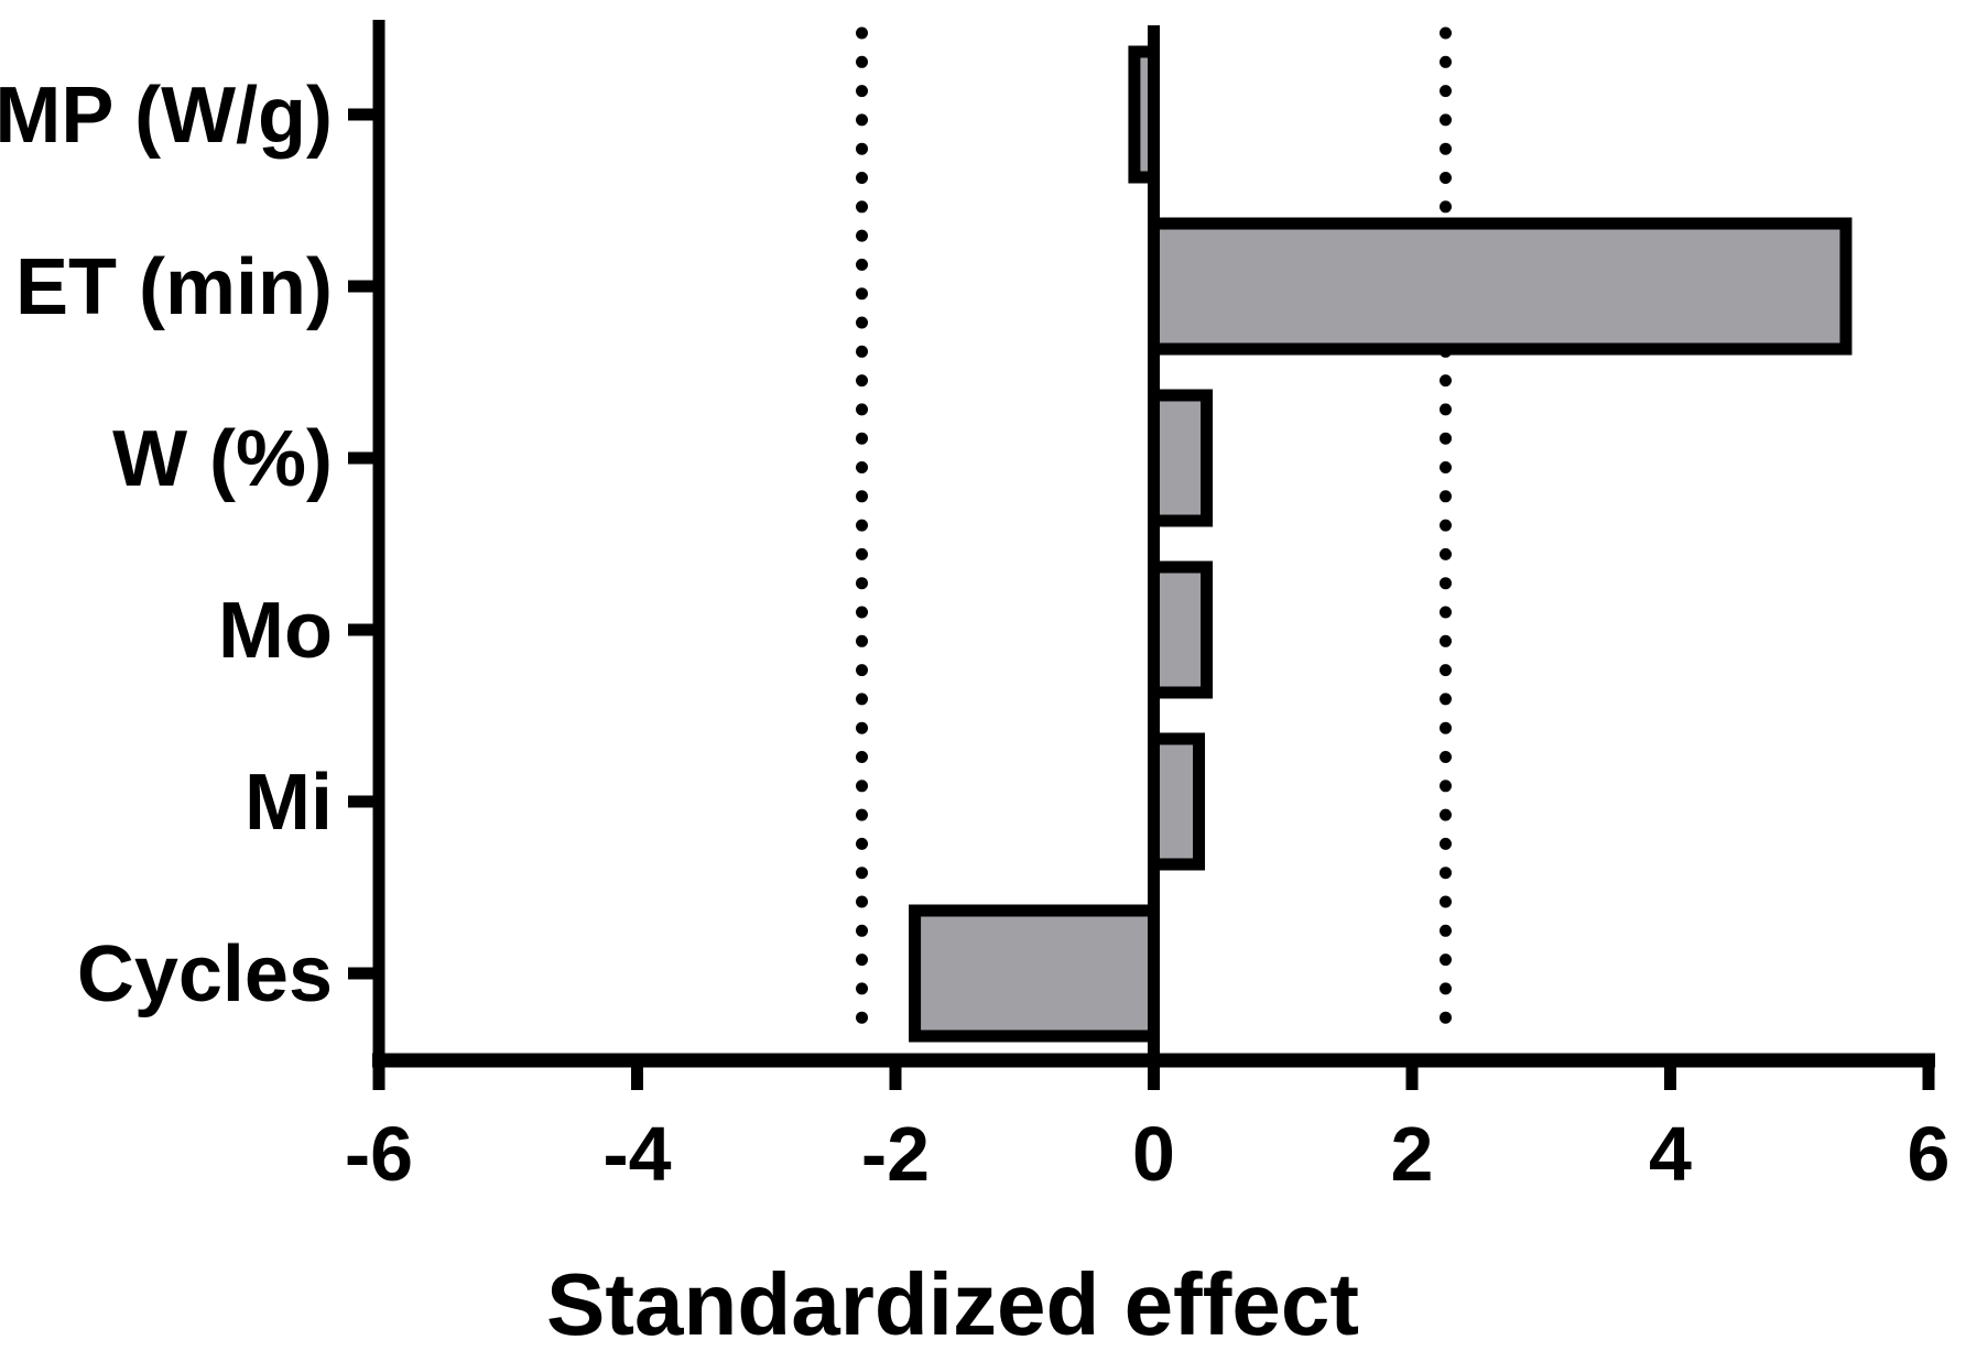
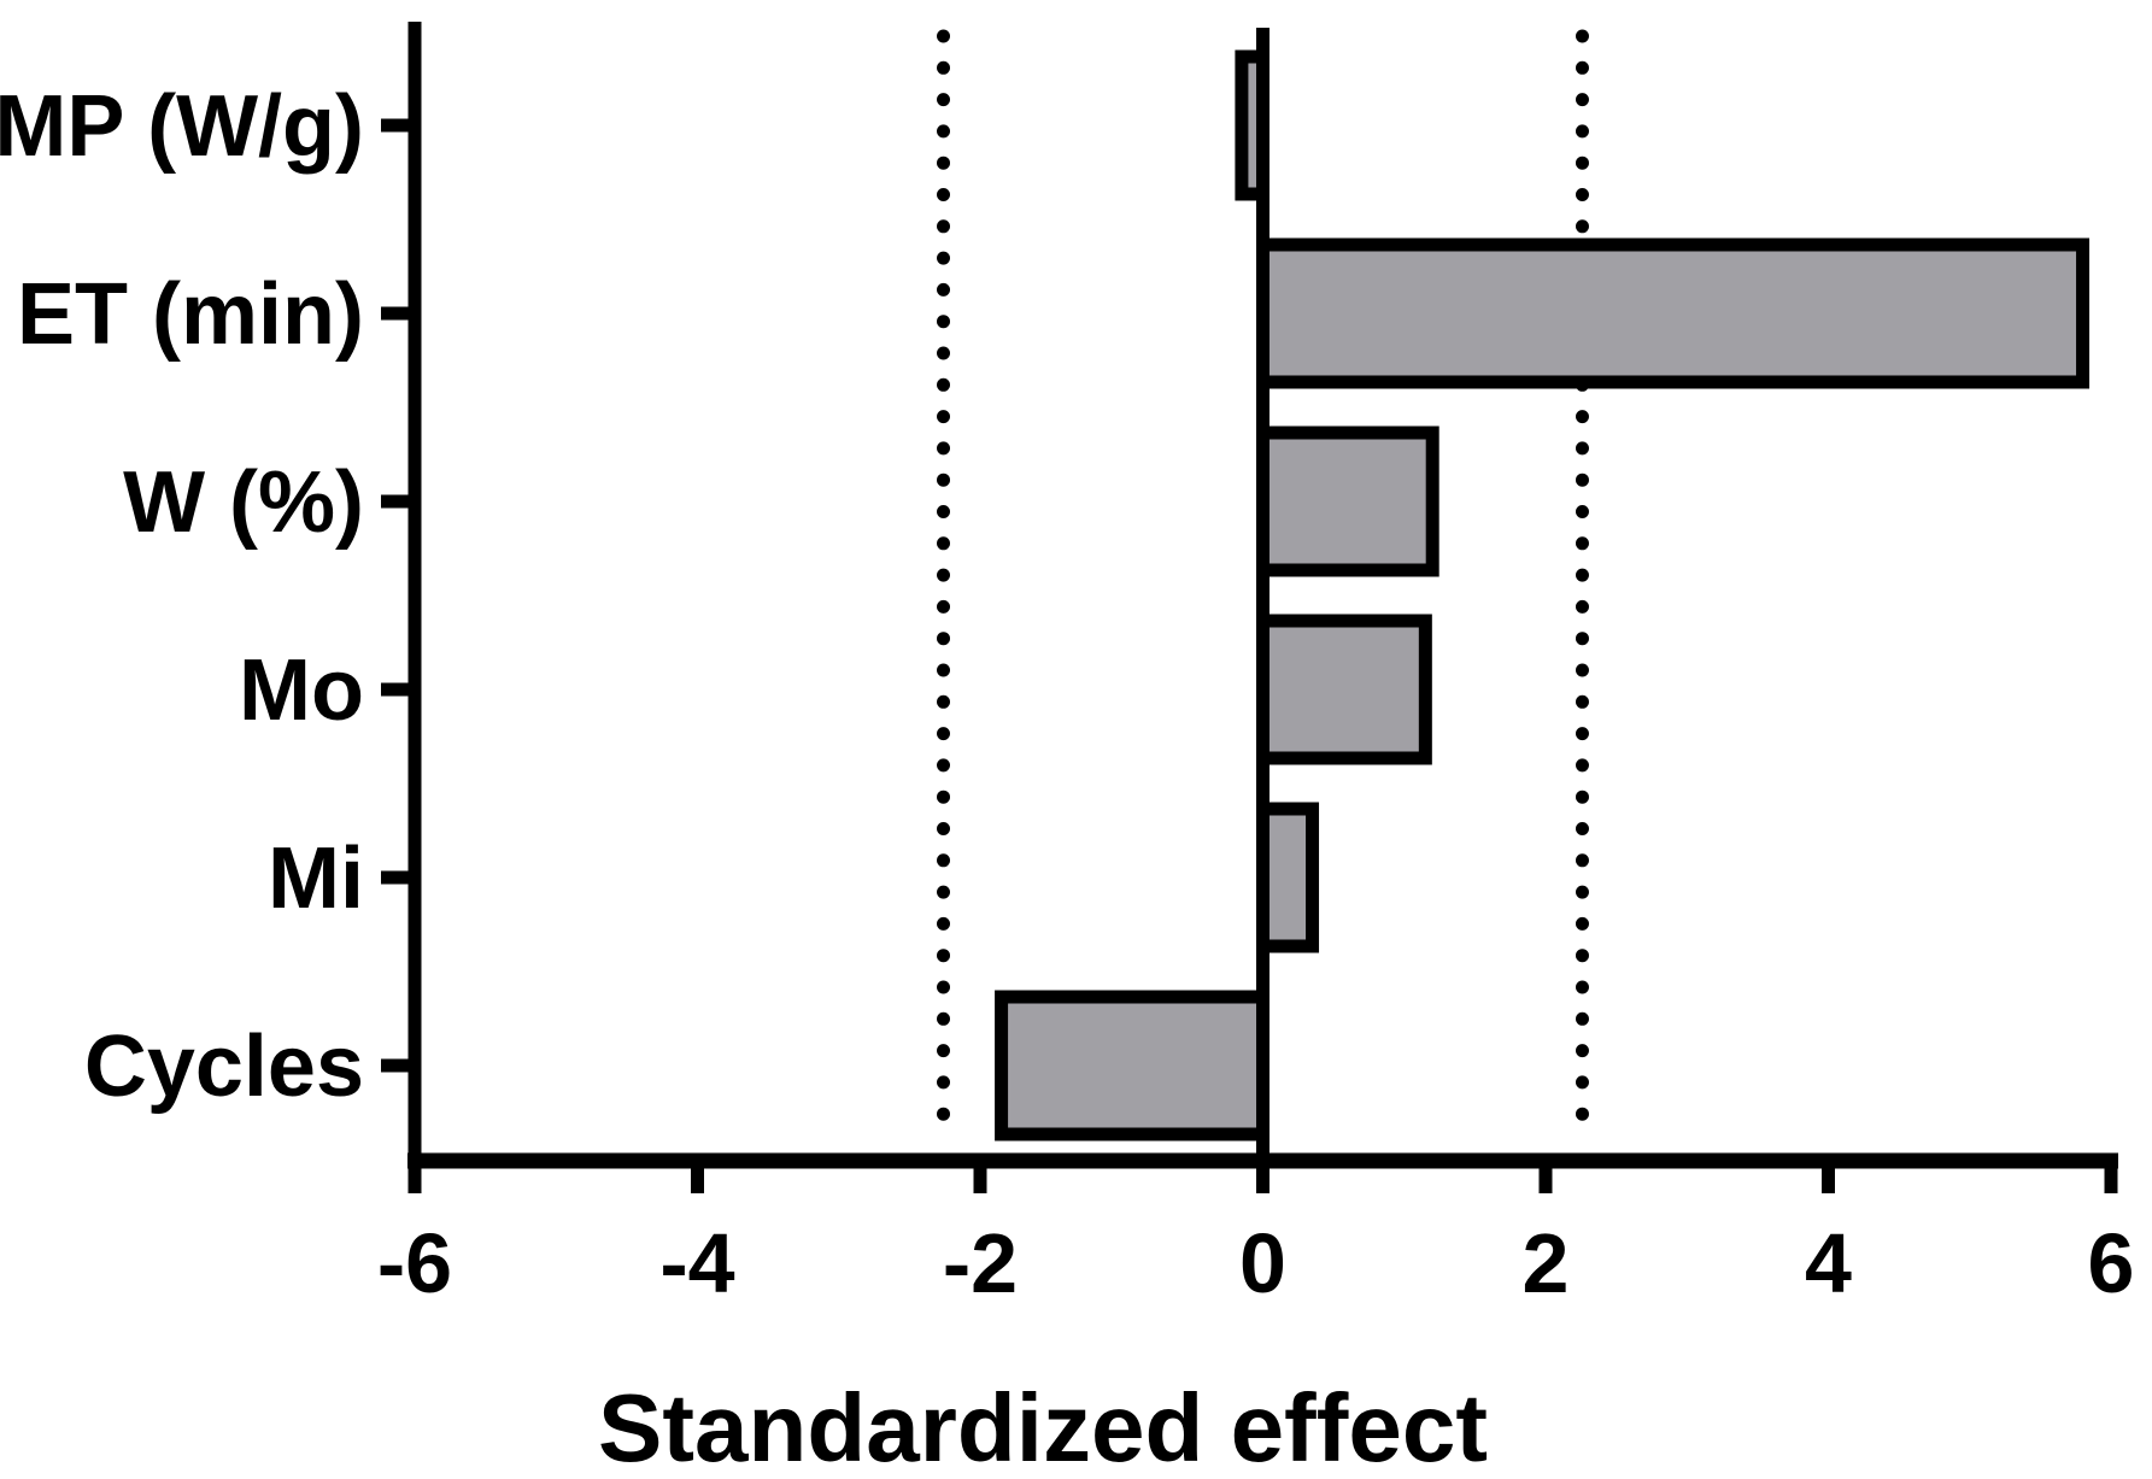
ET (min): 5.36 -> 5.80
W (%): 0.41 -> 1.20
Mo: 0.41 -> 1.15
